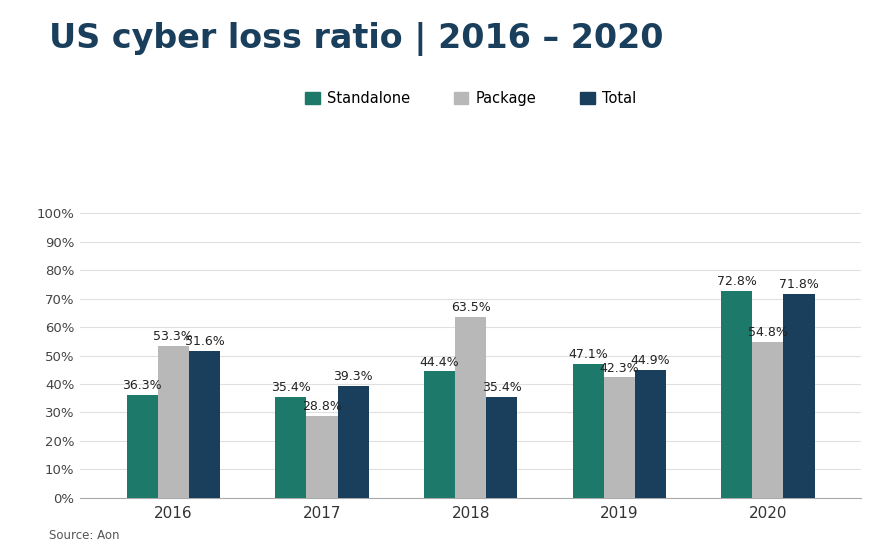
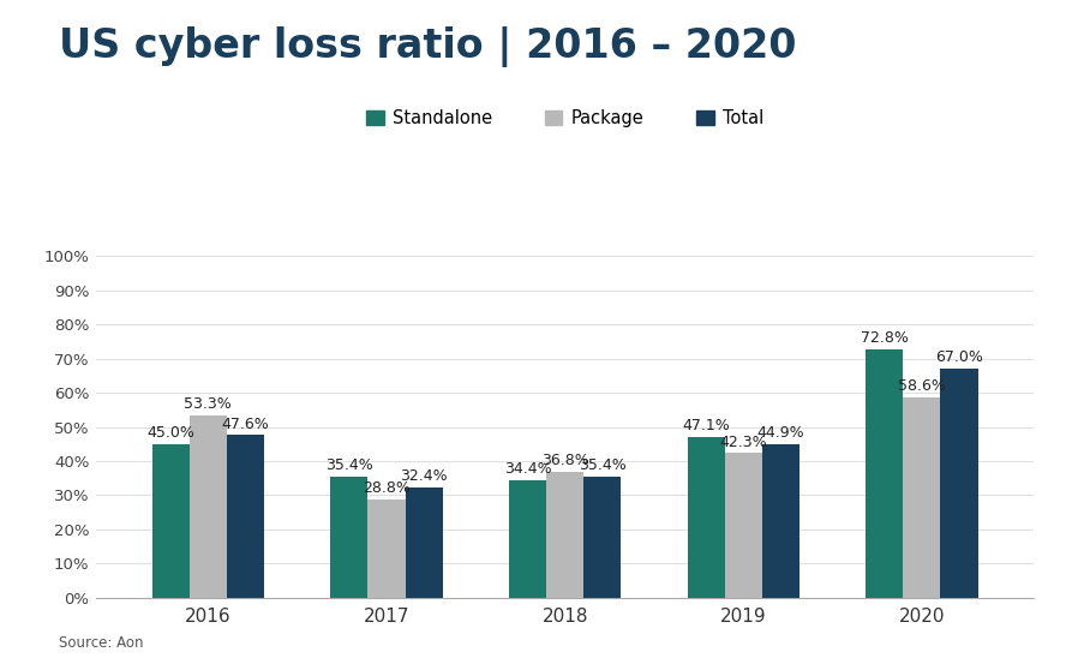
Standalone/2016: 36.3% -> 45.0%
Total/2016: 51.6% -> 47.6%
Total/2017: 39.3% -> 32.4%
Standalone/2018: 44.4% -> 34.4%
Package/2018: 63.5% -> 36.8%
Package/2020: 54.8% -> 58.6%
Total/2020: 71.8% -> 67.0%
